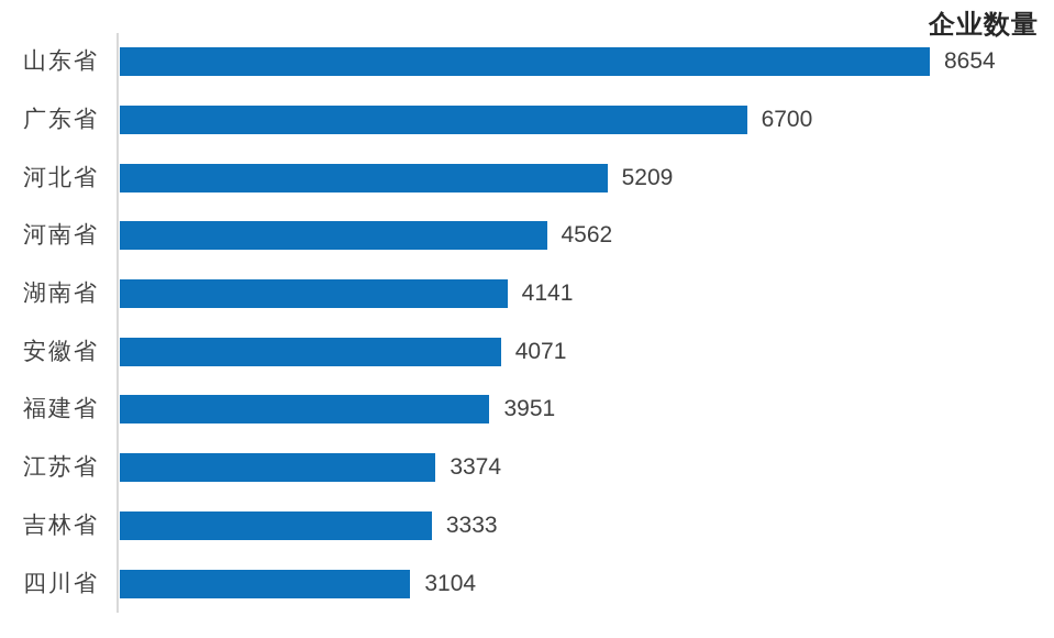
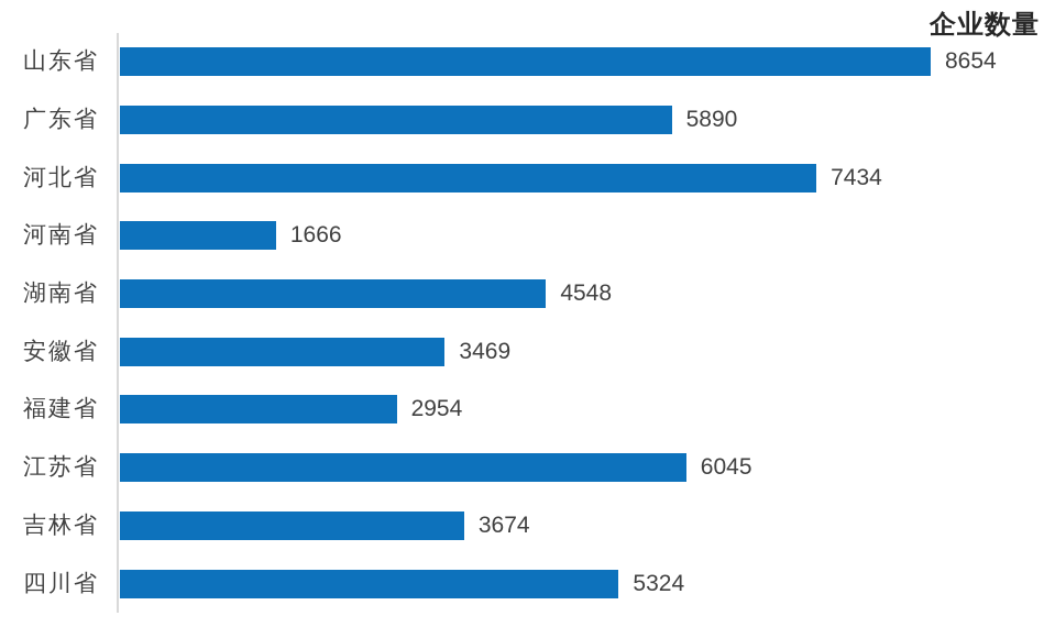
广东省: 6700 -> 5890
河北省: 5209 -> 7434
河南省: 4562 -> 1666
湖南省: 4141 -> 4548
安徽省: 4071 -> 3469
福建省: 3951 -> 2954
江苏省: 3374 -> 6045
吉林省: 3333 -> 3674
四川省: 3104 -> 5324
